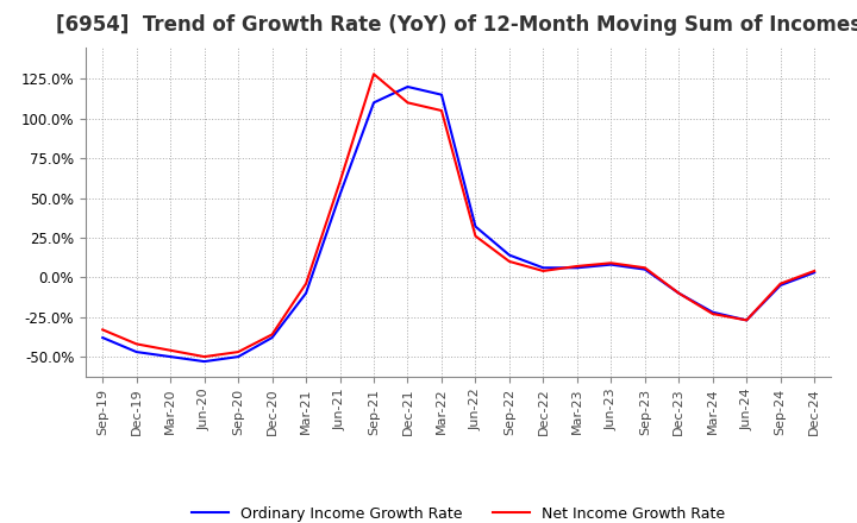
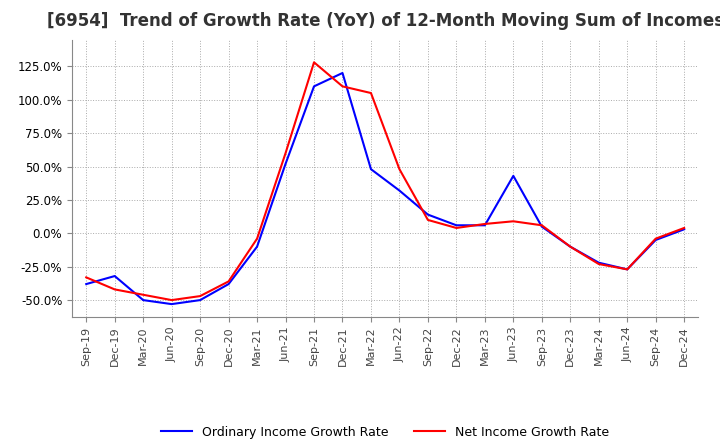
Ordinary Income Growth Rate/Dec-19: -47% -> -32%
Ordinary Income Growth Rate/Mar-22: 115% -> 48%
Net Income Growth Rate/Jun-22: 26% -> 48%
Ordinary Income Growth Rate/Jun-23: 8% -> 43%
